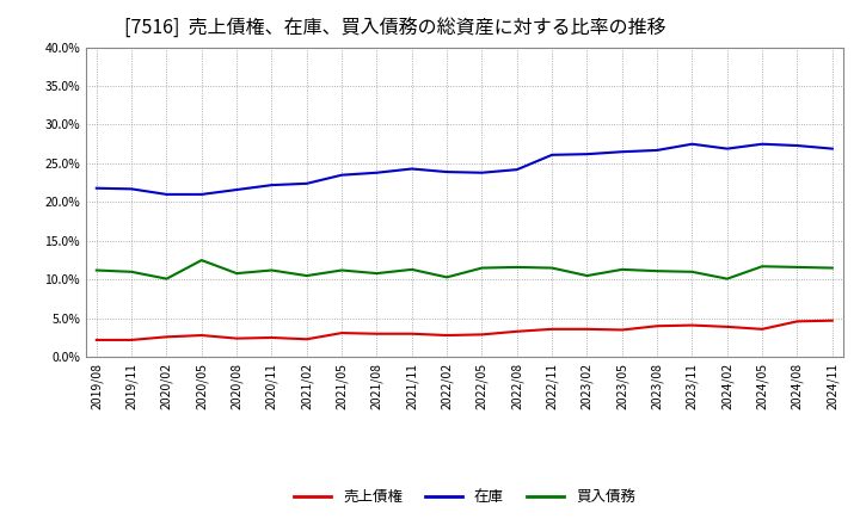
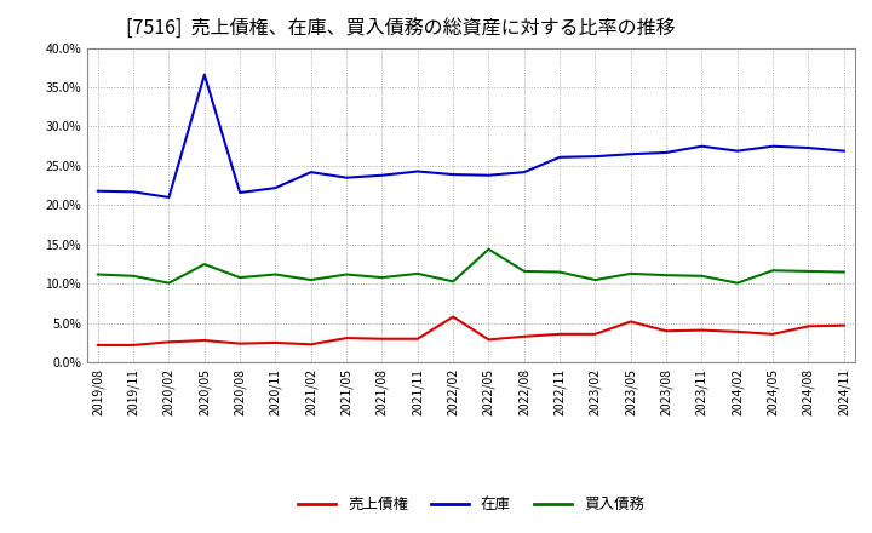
在庫/2020/05: 21.0% -> 36.6%
在庫/2021/02: 22.4% -> 24.2%
売上債権/2022/02: 2.8% -> 5.8%
買入債務/2022/05: 11.5% -> 14.4%
売上債権/2023/05: 3.5% -> 5.2%
